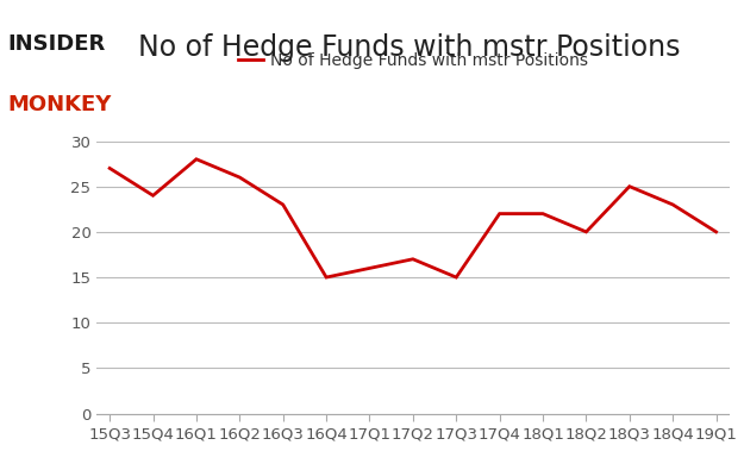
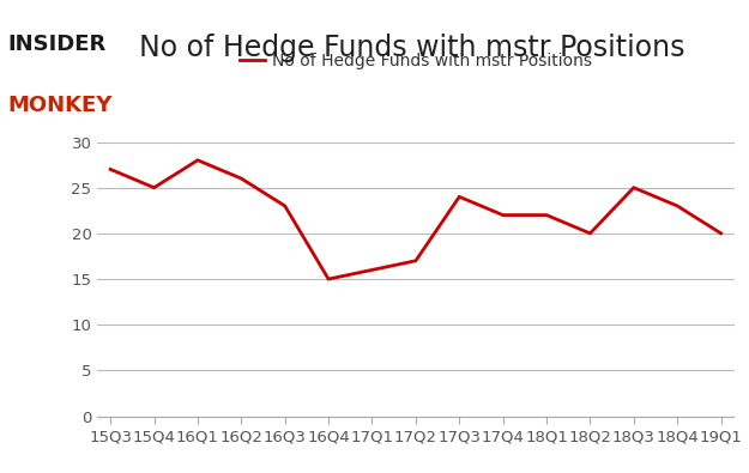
15Q4: 24 -> 25
17Q3: 15 -> 24
